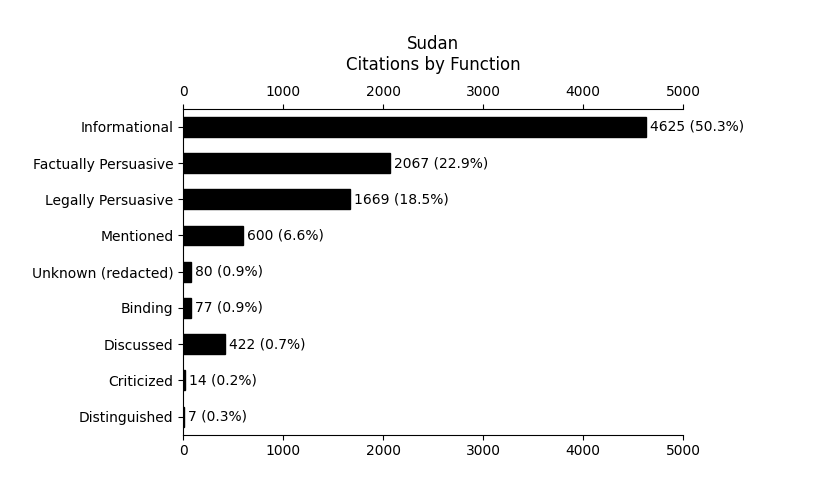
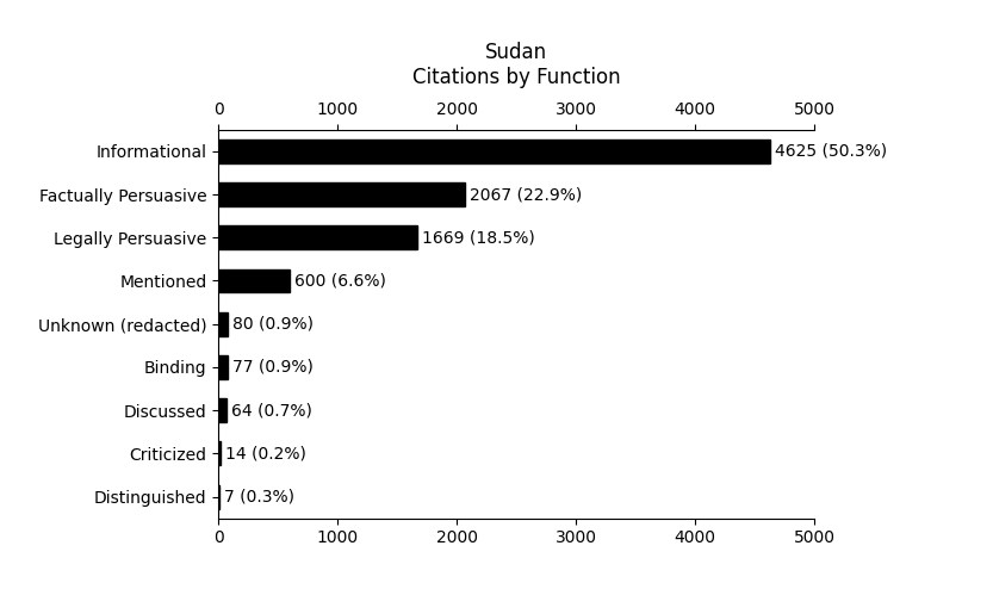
Discussed: 422 -> 64
